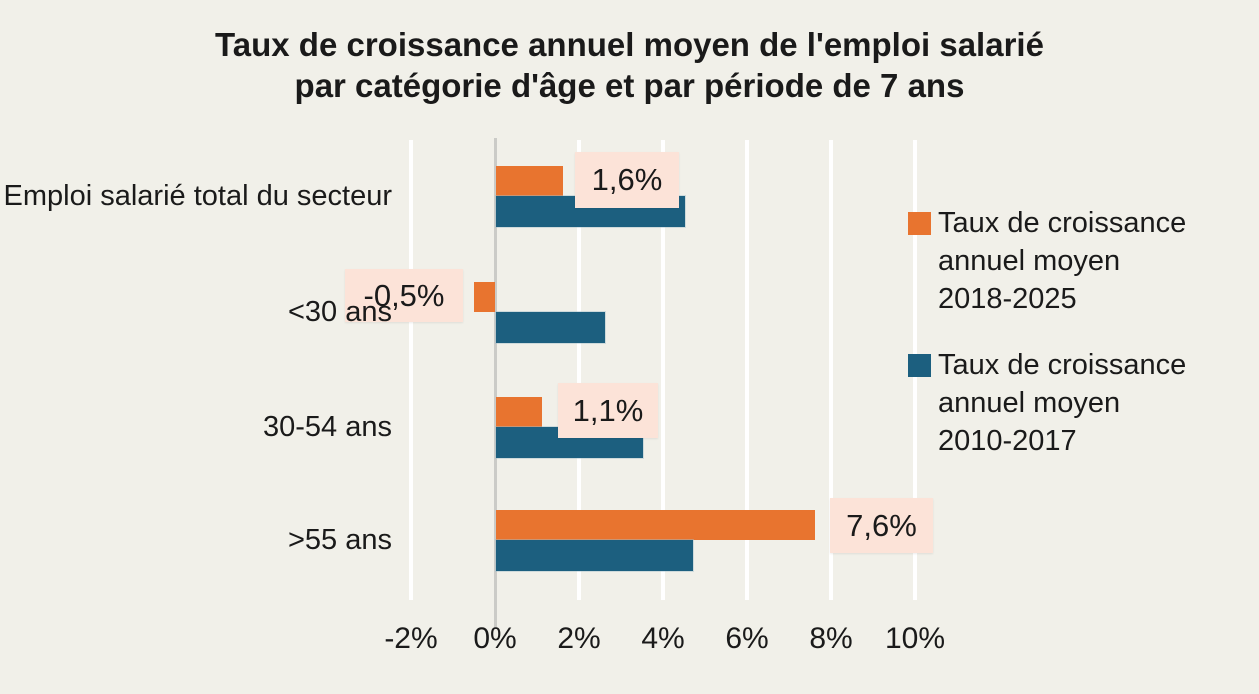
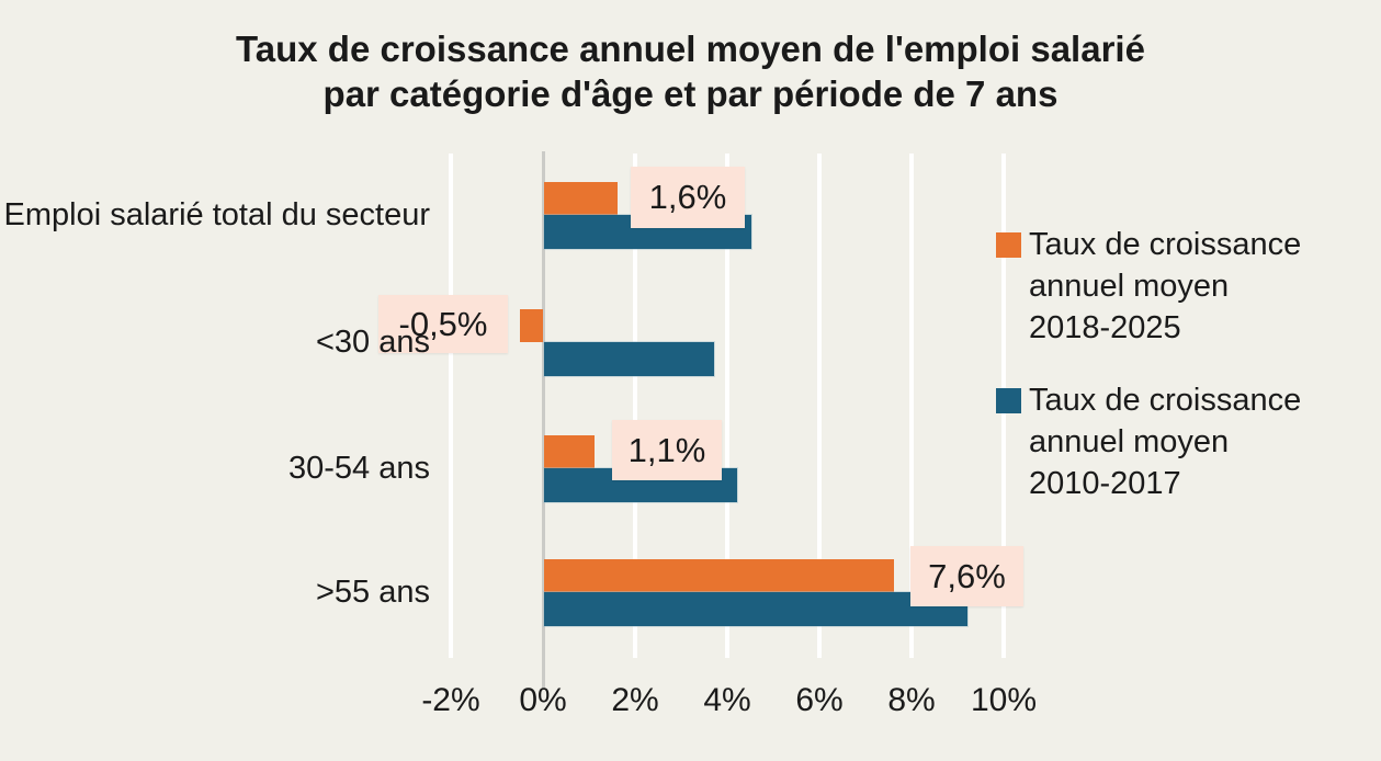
Taux de croissance annuel moyen 2010-2017/<30 ans: 2.6% -> 3.7%
Taux de croissance annuel moyen 2010-2017/30-54 ans: 3.5% -> 4.2%
Taux de croissance annuel moyen 2010-2017/>55 ans: 4.7% -> 9.2%
